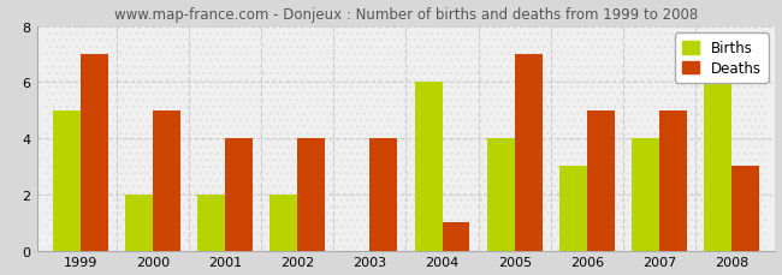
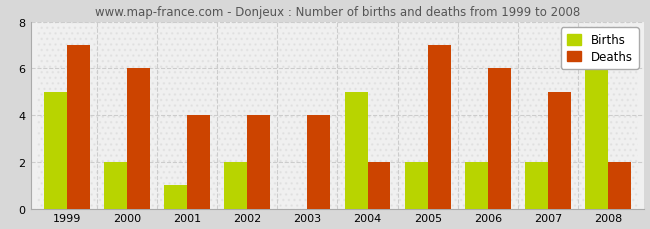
Deaths/2000: 5 -> 6
Births/2001: 2 -> 1
Births/2004: 6 -> 5
Deaths/2004: 1 -> 2
Births/2005: 4 -> 2
Births/2006: 3 -> 2
Deaths/2006: 5 -> 6
Births/2007: 4 -> 2
Deaths/2008: 3 -> 2
